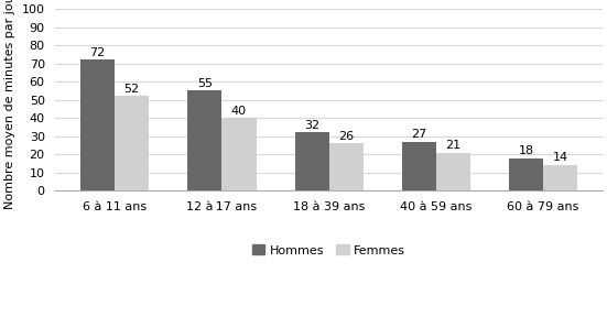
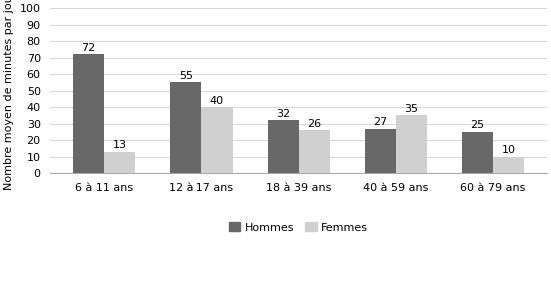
Femmes/6 à 11 ans: 52 -> 13
Femmes/40 à 59 ans: 21 -> 35
Hommes/60 à 79 ans: 18 -> 25
Femmes/60 à 79 ans: 14 -> 10
